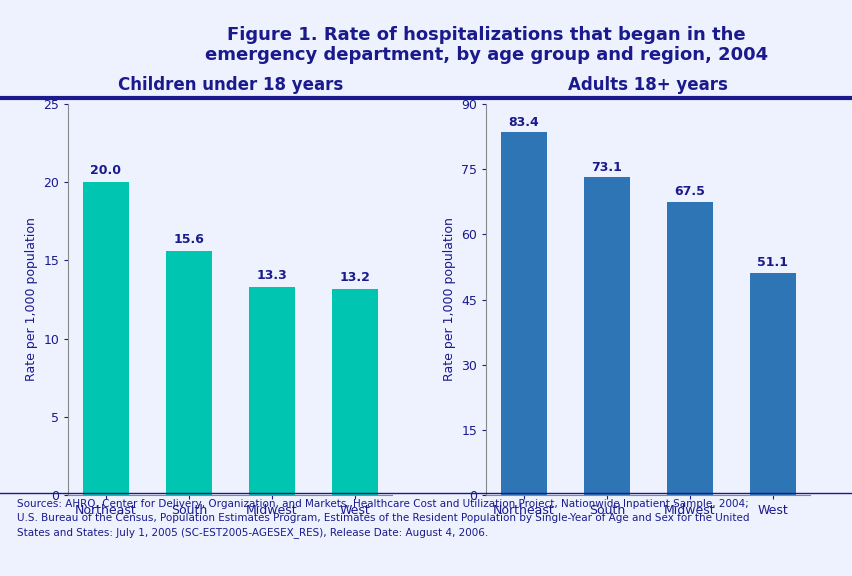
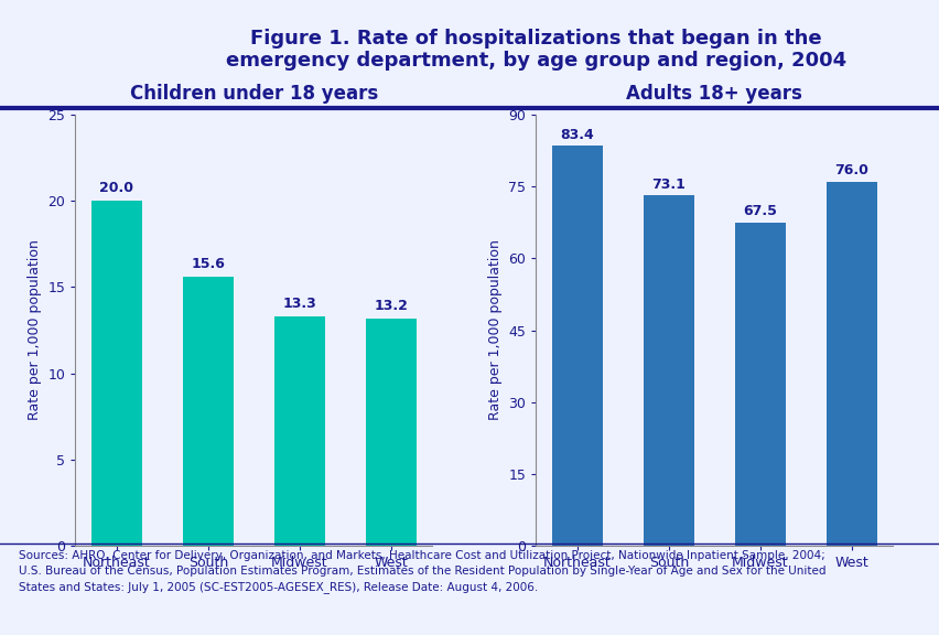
Adults 18+ years/West: 51.1 -> 76.0
